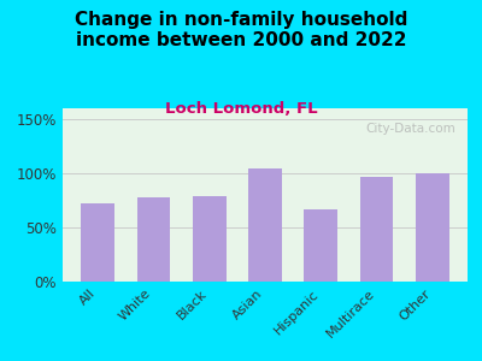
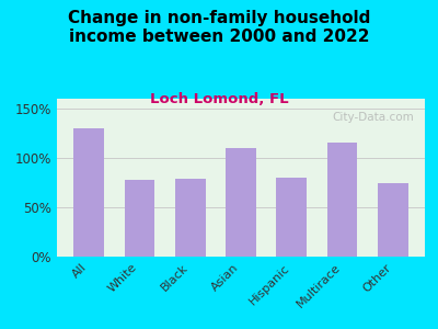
All: 72% -> 130%
Asian: 104% -> 110%
Hispanic: 67% -> 80%
Multirace: 97% -> 116%
Other: 100% -> 74%
